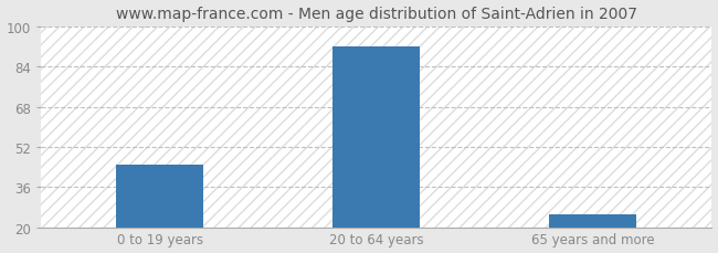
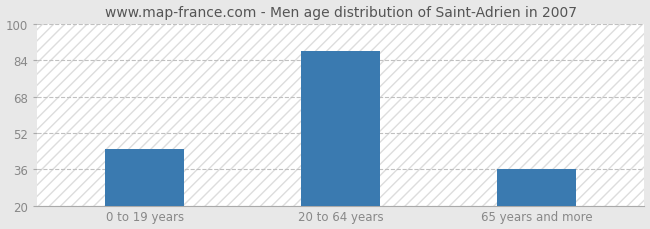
20 to 64 years: 92 -> 88
65 years and more: 25 -> 36
